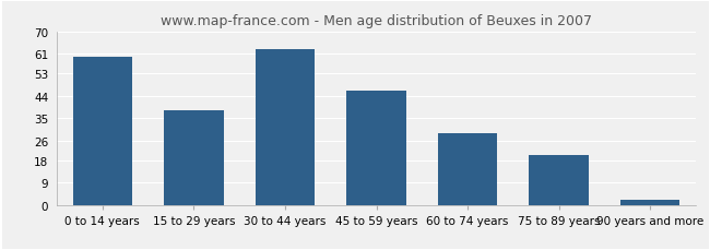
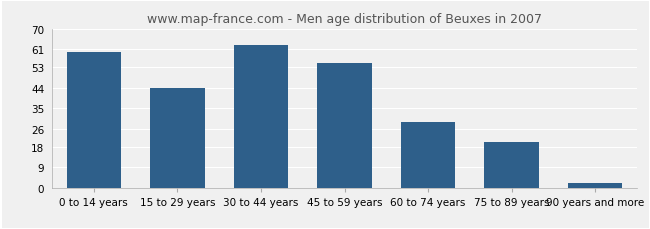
15 to 29 years: 38 -> 44
45 to 59 years: 46 -> 55
